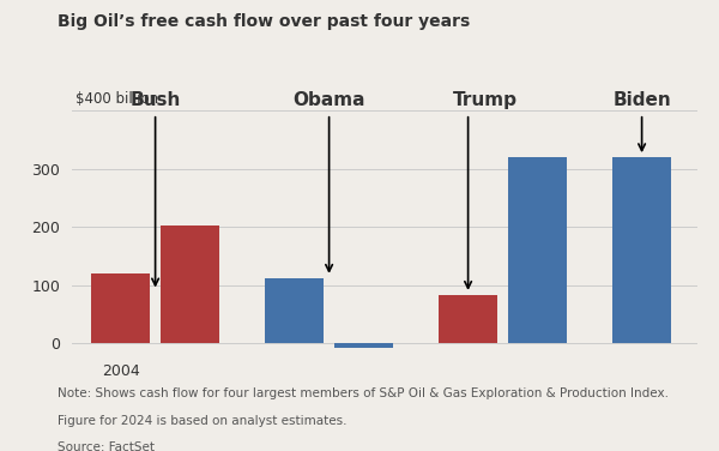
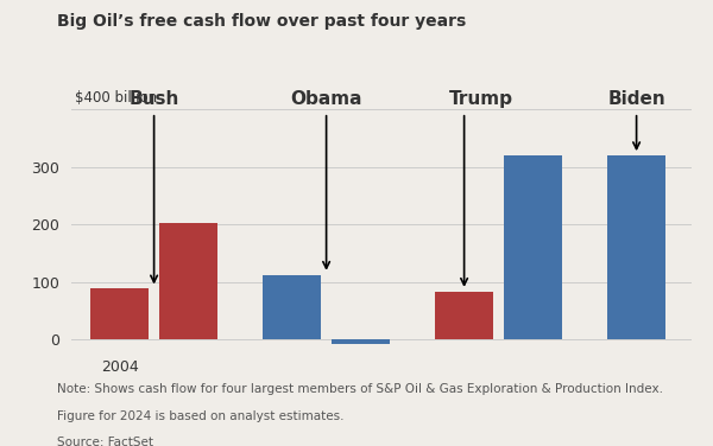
2004: 120 -> 88
